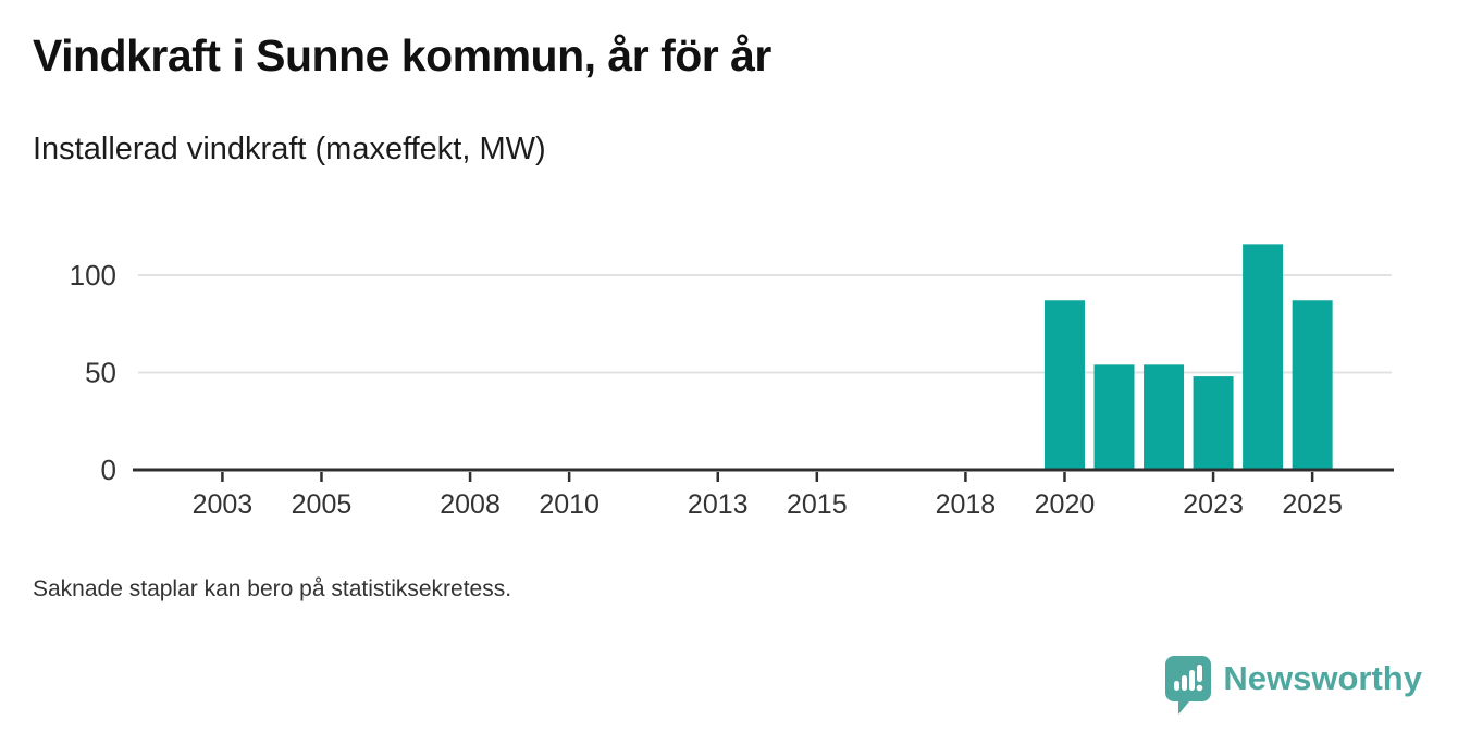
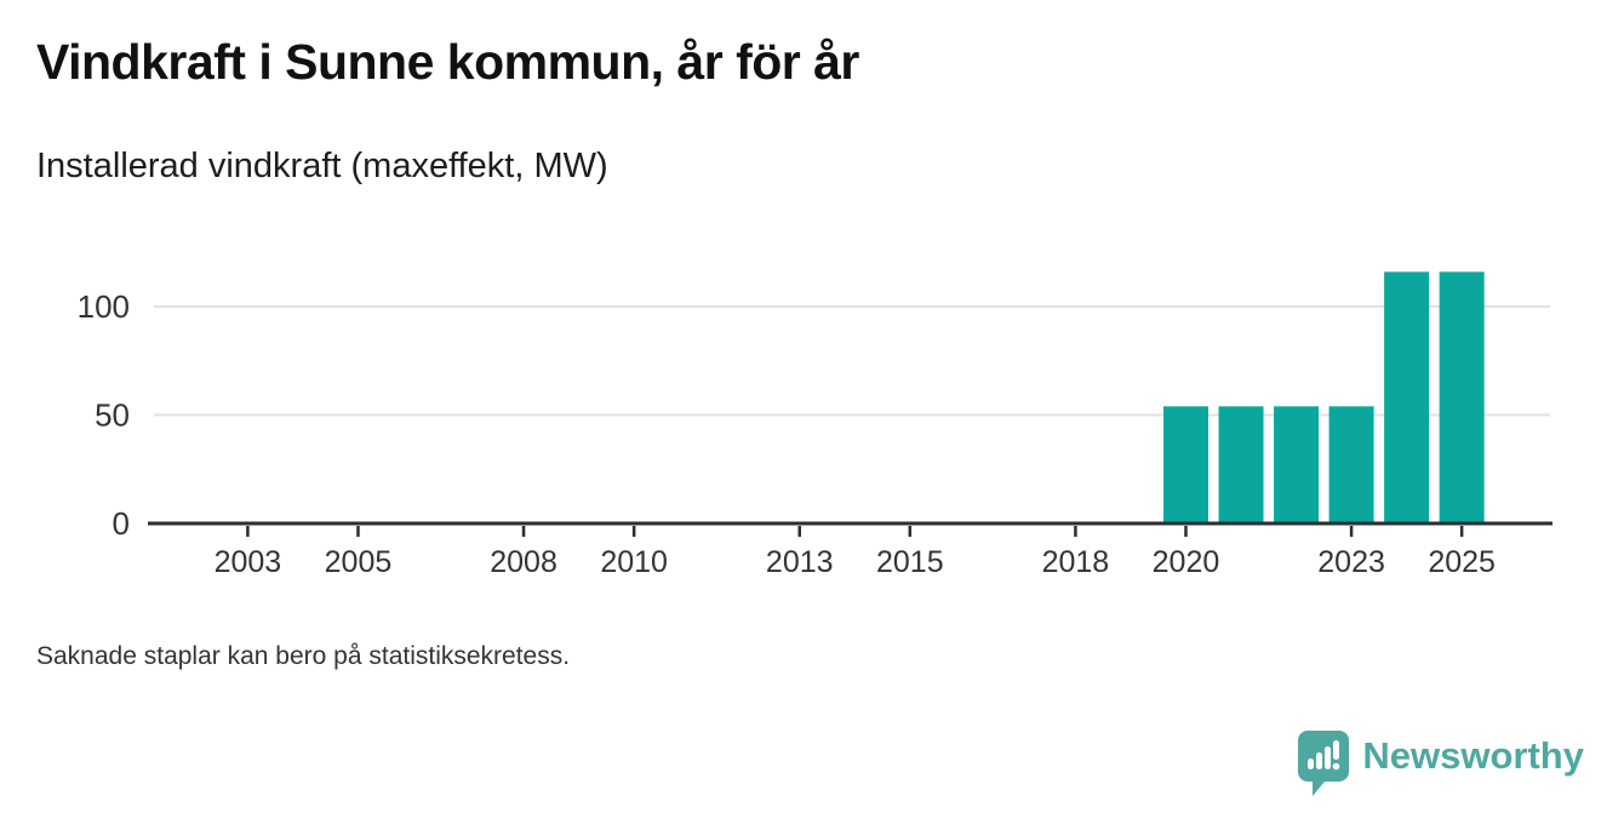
2020: 87 -> 54
2023: 48 -> 54
2025: 87 -> 116
